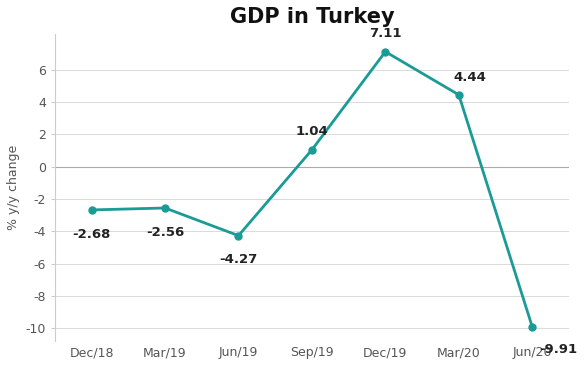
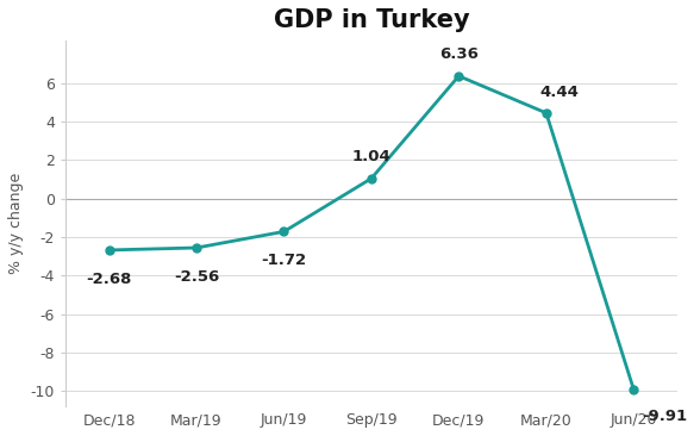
Jun/19: -4.27 -> -1.72
Dec/19: 7.11 -> 6.36
